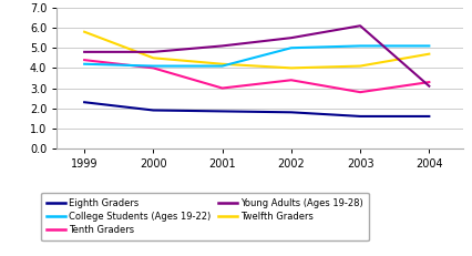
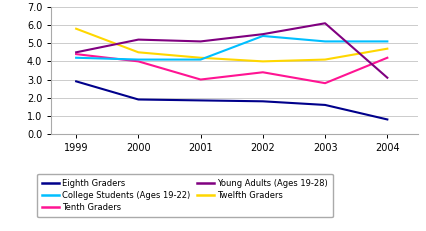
Eighth Graders/1999: 2.3 -> 2.9
Young Adults (Ages 19-28)/1999: 4.8 -> 4.5
Young Adults (Ages 19-28)/2000: 4.8 -> 5.2
College Students (Ages 19-22)/2002: 5.0 -> 5.4
Eighth Graders/2004: 1.6 -> 0.8
Tenth Graders/2004: 3.3 -> 4.2
